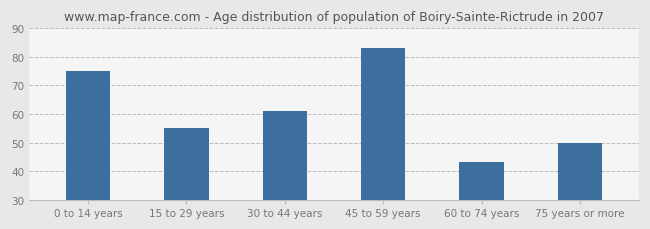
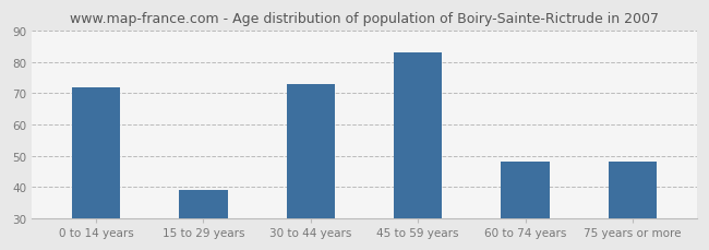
0 to 14 years: 75 -> 72
15 to 29 years: 55 -> 39
30 to 44 years: 61 -> 73
60 to 74 years: 43 -> 48
75 years or more: 50 -> 48
